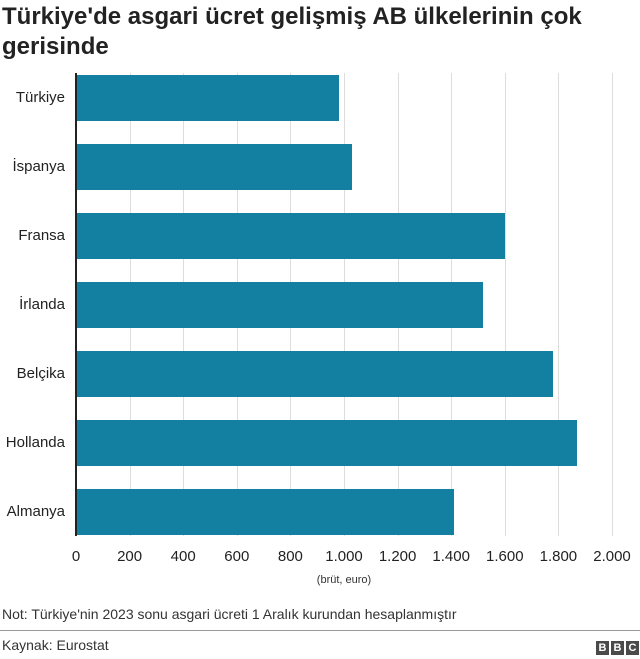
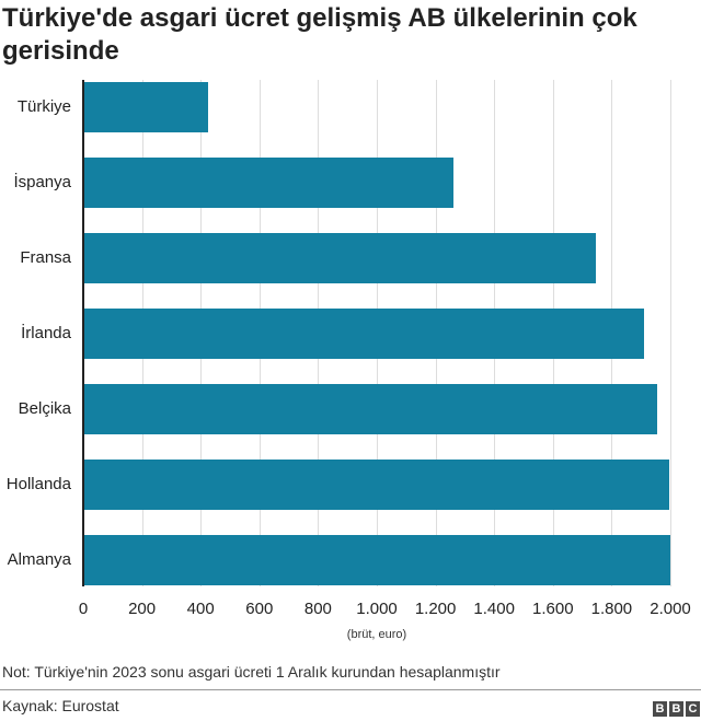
Türkiye: 980 -> 430
İspanya: 1030 -> 1260
Fransa: 1600 -> 1750
İrlanda: 1520 -> 1910
Belçika: 1780 -> 1960
Hollanda: 1870 -> 2000
Almanya: 1410 -> 2000
